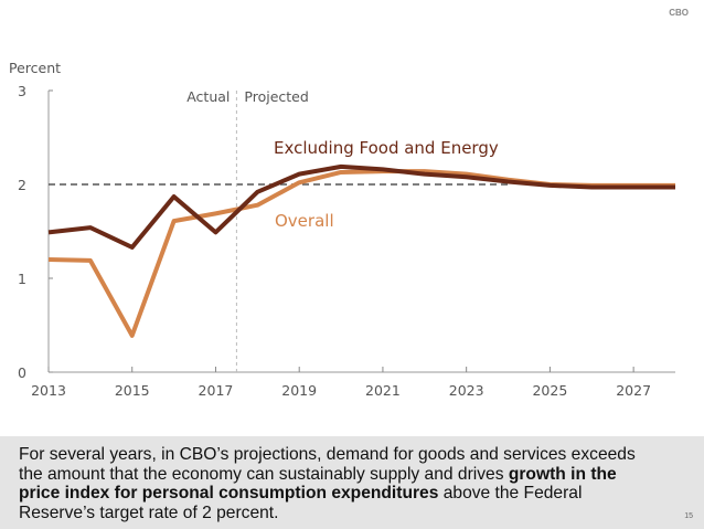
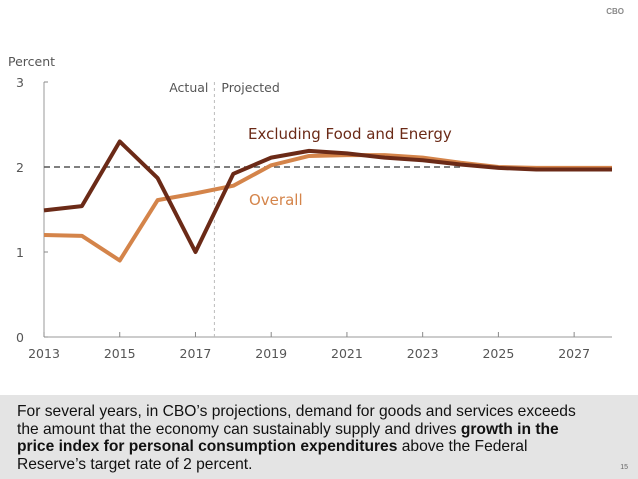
Overall/2015: 0.4 -> 0.9
Excluding Food and Energy/2015: 1.3 -> 2.3
Excluding Food and Energy/2017: 1.5 -> 1.0
